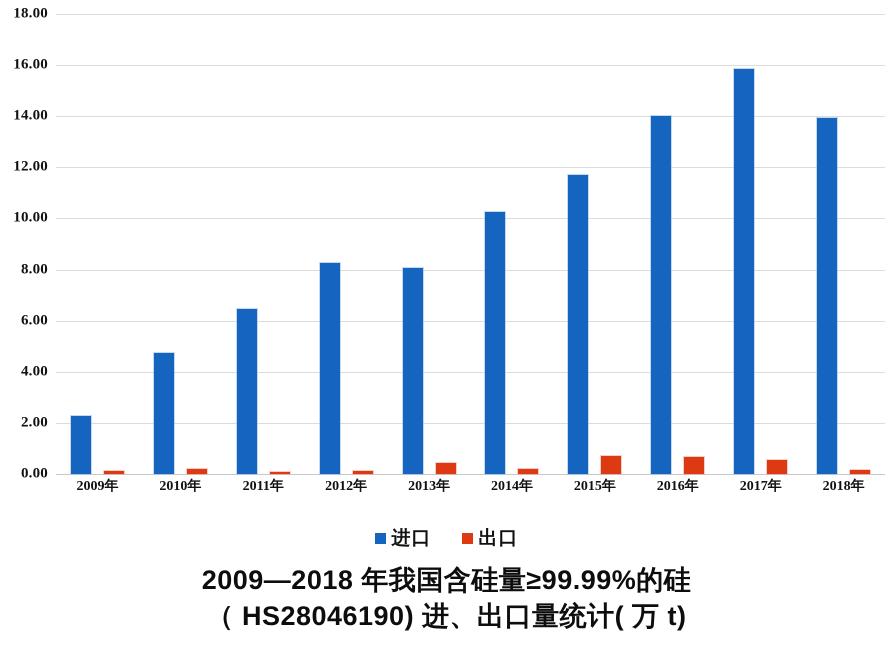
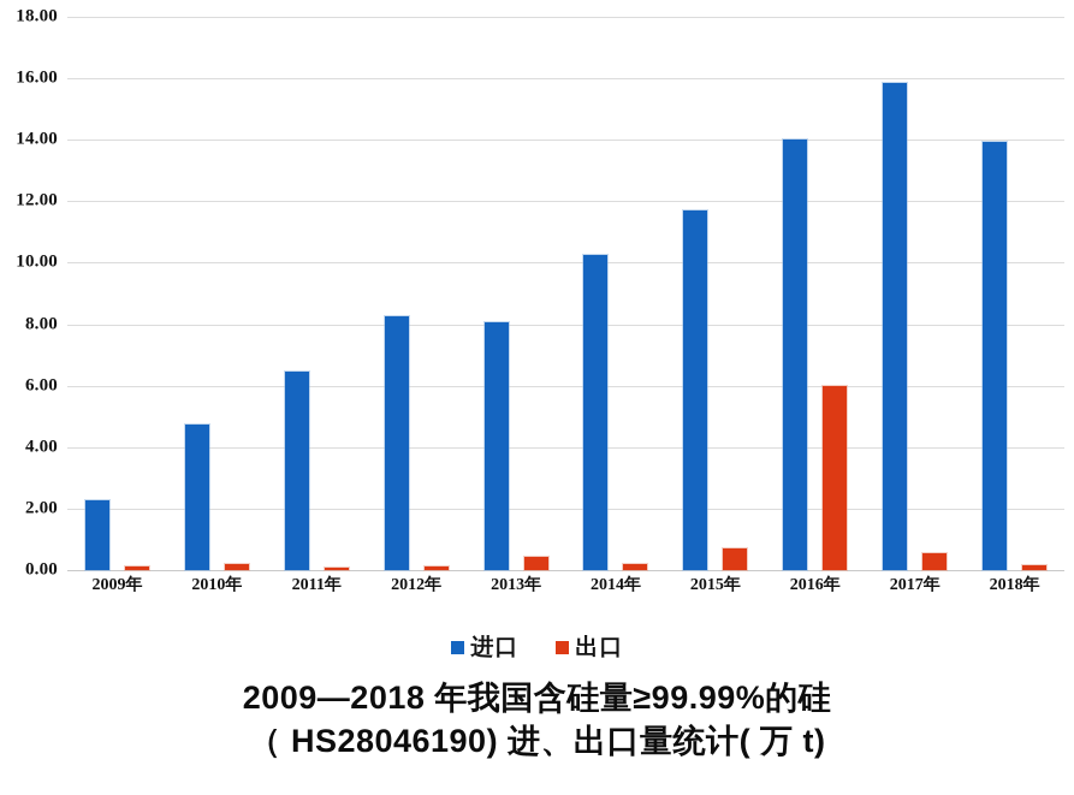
出口/2016年: 0.7 -> 6.0
